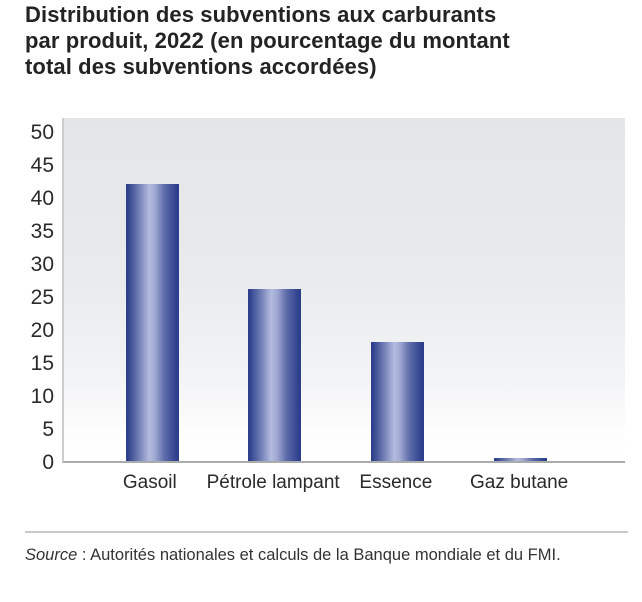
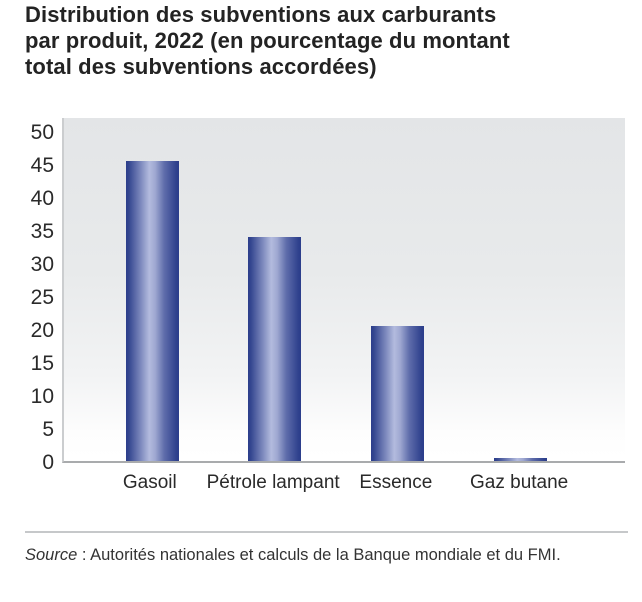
Gasoil: 42 -> 46
Pétrole lampant: 26 -> 34
Essence: 18 -> 20
